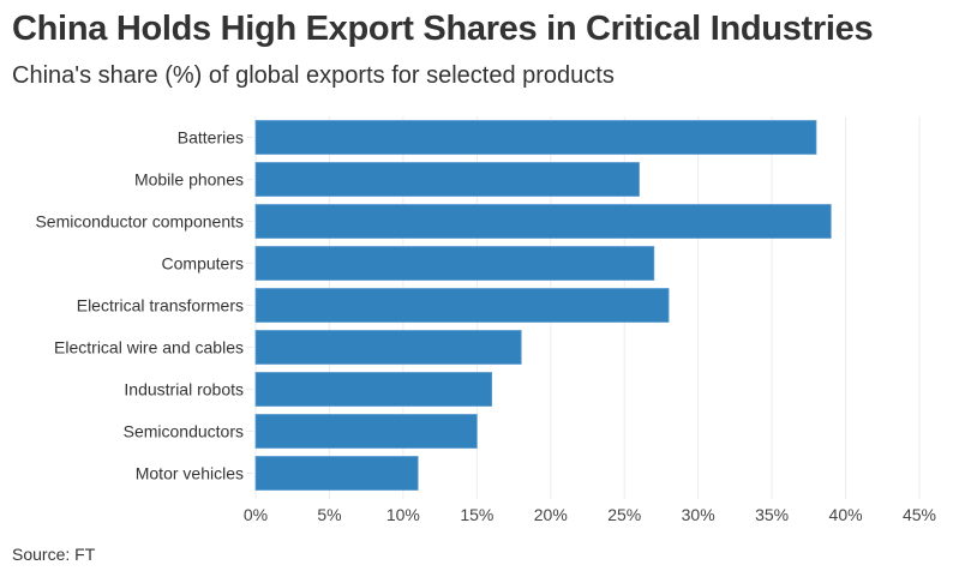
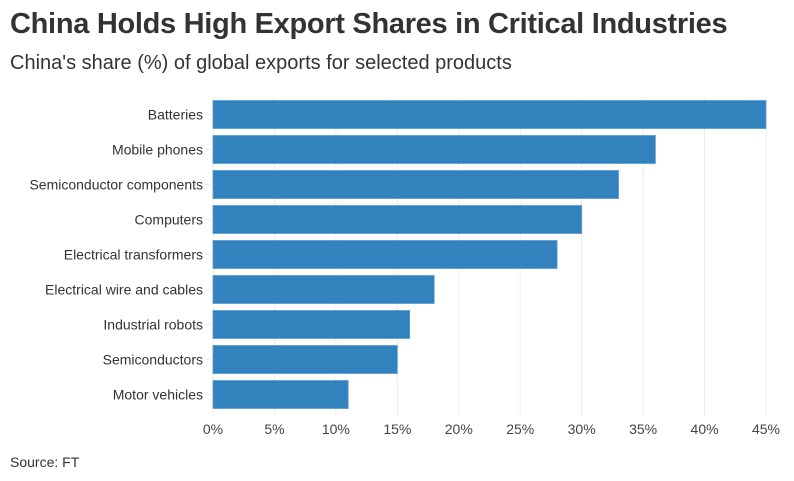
Batteries: 38% -> 45%
Mobile phones: 26% -> 36%
Semiconductor components: 39% -> 33%
Computers: 27% -> 30%
